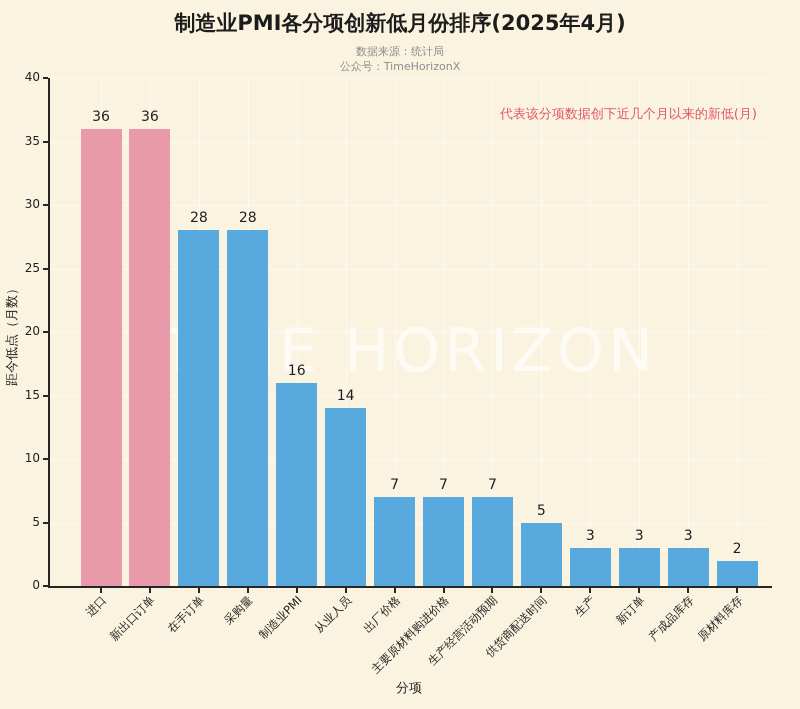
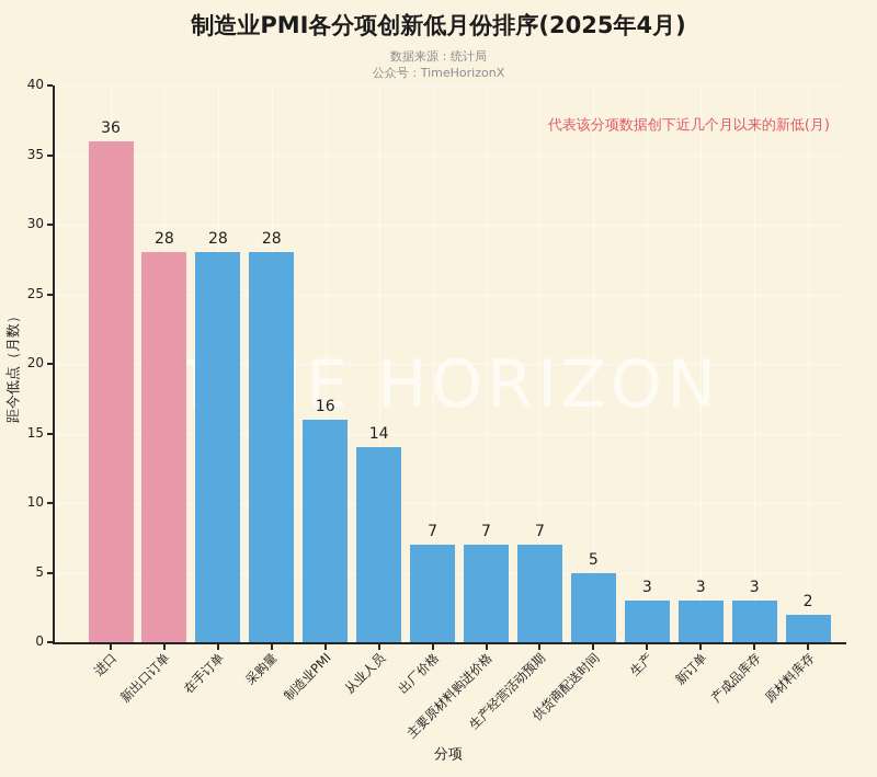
新出口订单: 36 -> 28
